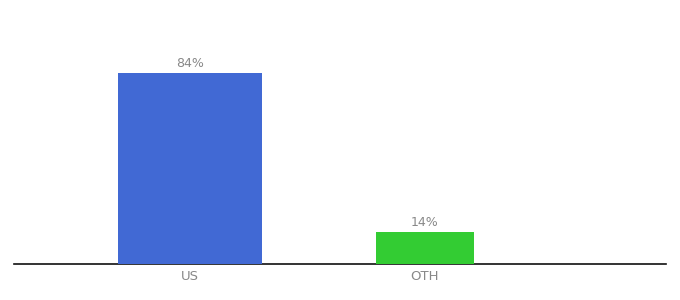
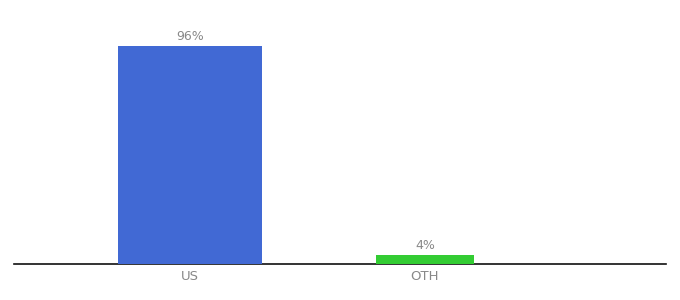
US: 84% -> 96%
OTH: 14% -> 4%
